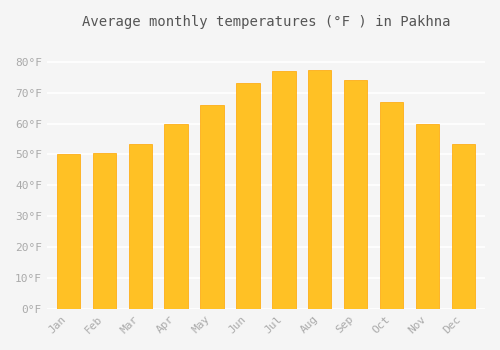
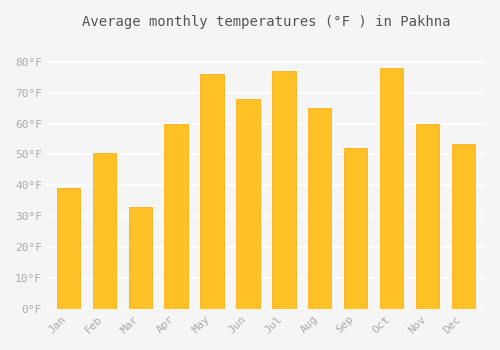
Jan: 50.0°F -> 39.0°F
Mar: 53.5°F -> 33.0°F
May: 66.0°F -> 76.0°F
Jun: 73.0°F -> 68.0°F
Aug: 77.5°F -> 65.0°F
Sep: 74.0°F -> 52.0°F
Oct: 67.0°F -> 78.0°F
